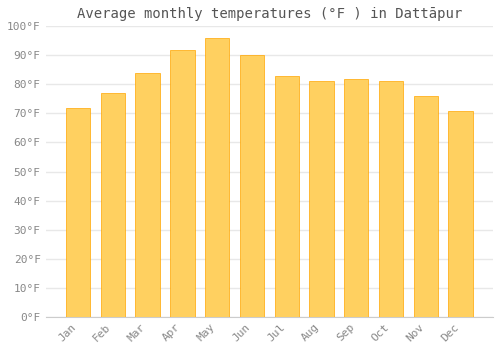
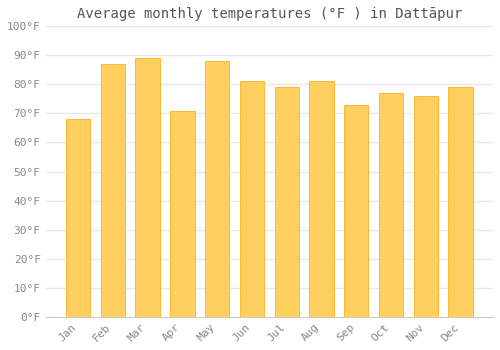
Jan: 72°F -> 68°F
Feb: 77°F -> 87°F
Mar: 84°F -> 89°F
Apr: 92°F -> 71°F
May: 96°F -> 88°F
Jun: 90°F -> 81°F
Jul: 83°F -> 79°F
Sep: 82°F -> 73°F
Oct: 81°F -> 77°F
Dec: 71°F -> 79°F
